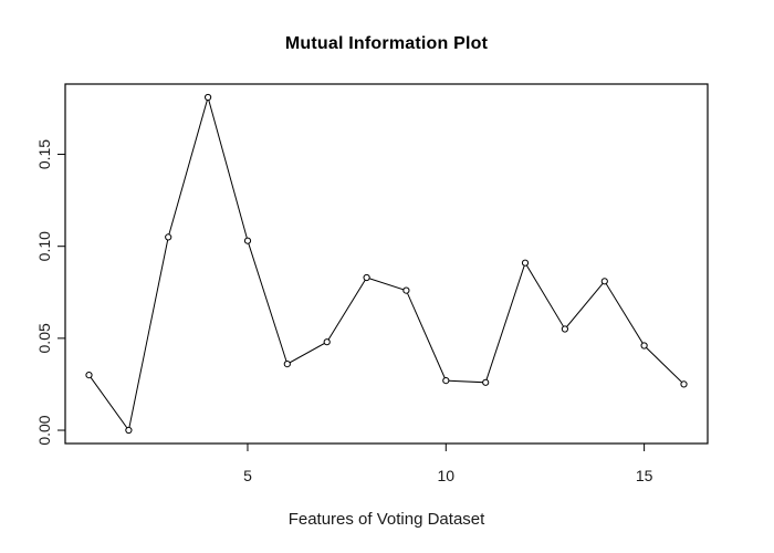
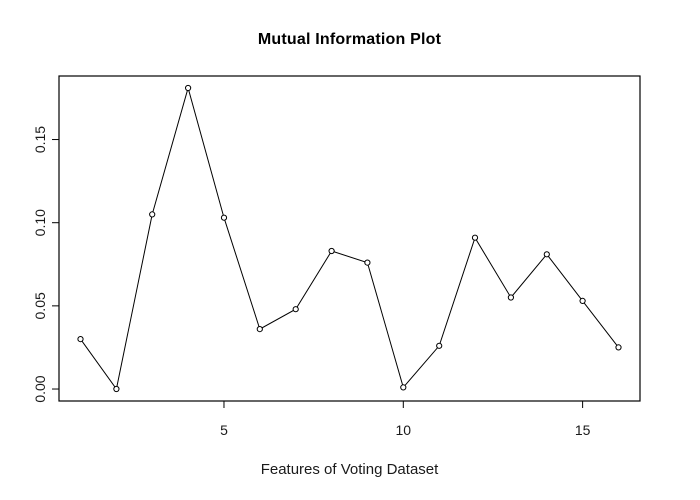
10: 0.027 -> 0.001
15: 0.046 -> 0.053
